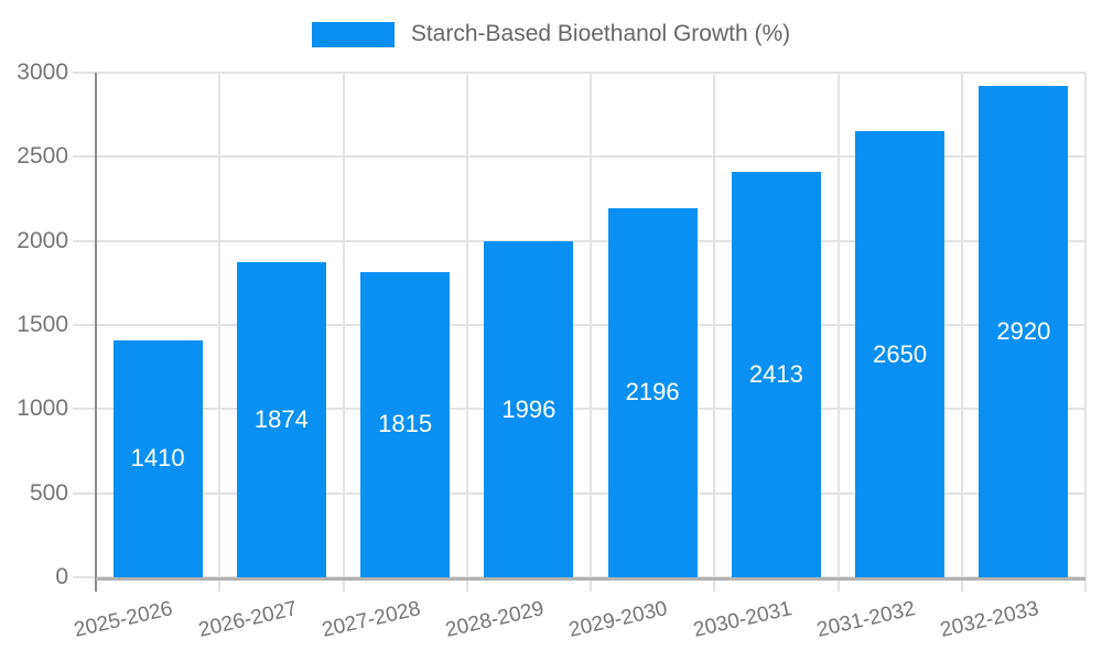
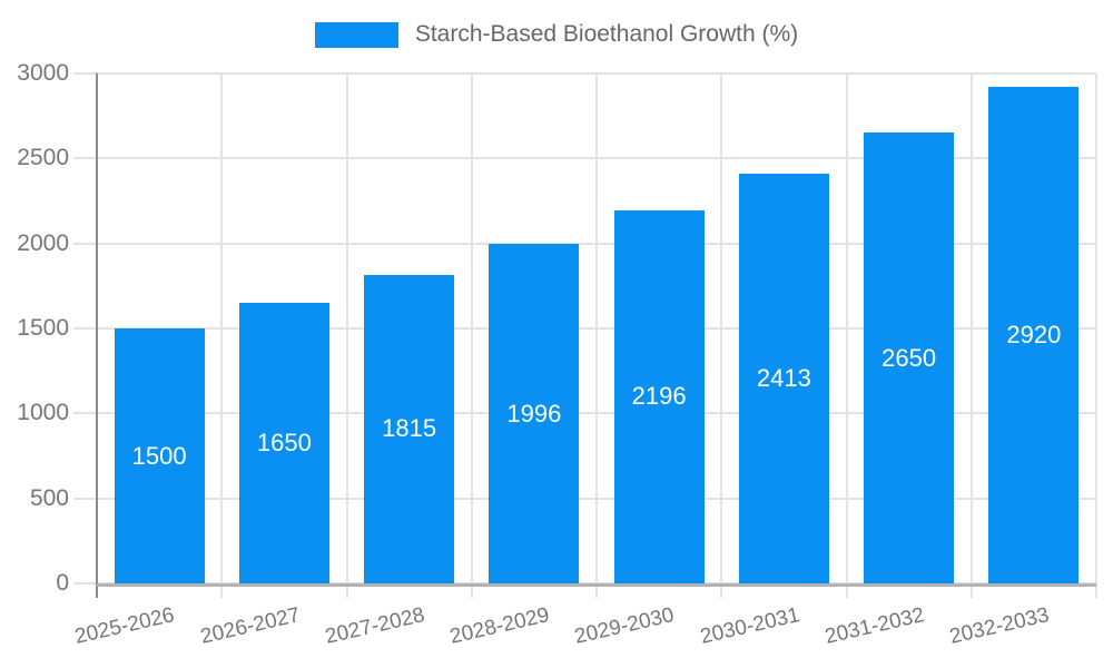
2025-2026: 1410 -> 1500
2026-2027: 1874 -> 1650
